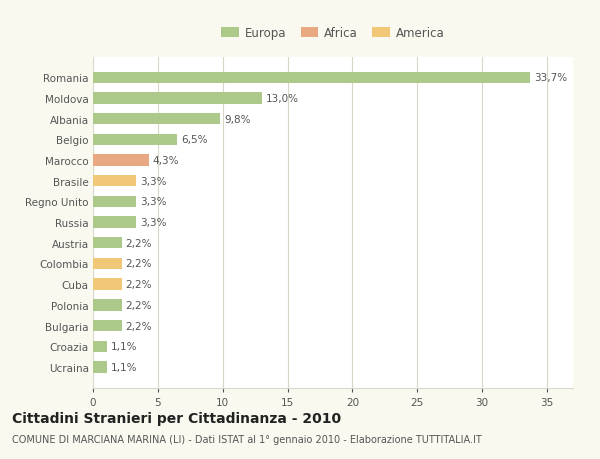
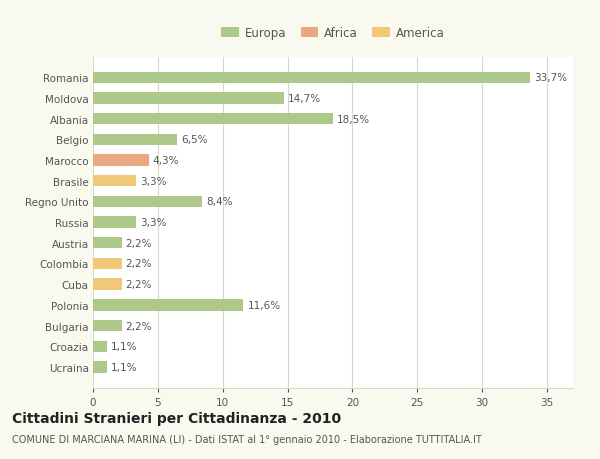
Moldova: 13,0% -> 14,7%
Albania: 9,8% -> 18,5%
Regno Unito: 3,3% -> 8,4%
Polonia: 2,2% -> 11,6%
